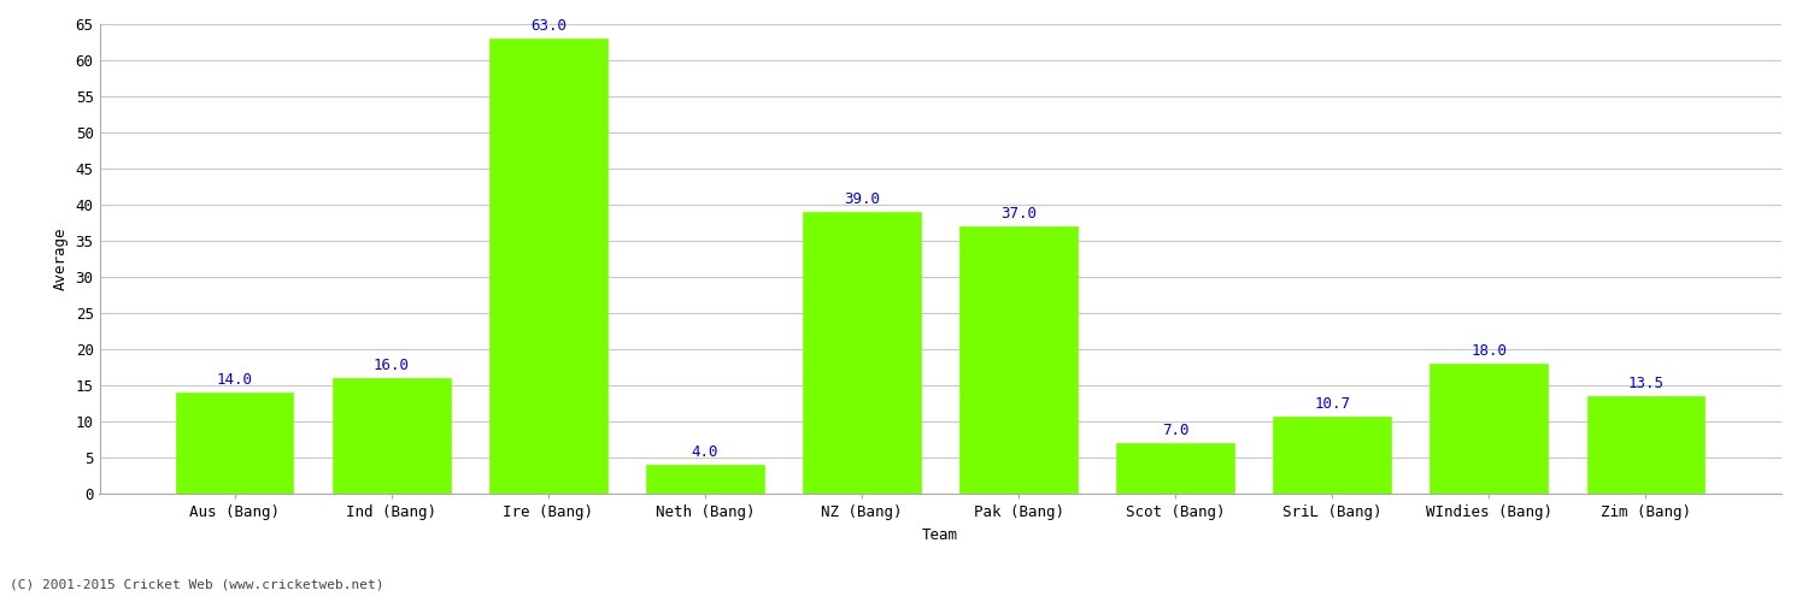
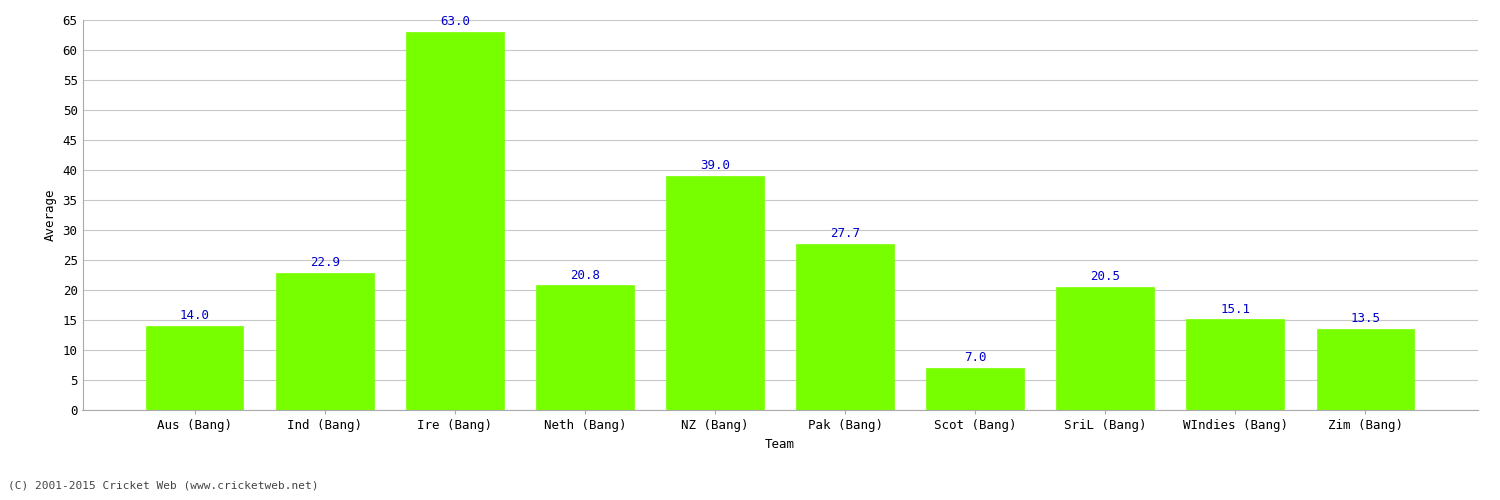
Ind (Bang): 16.0 -> 22.9
Neth (Bang): 4.0 -> 20.8
Pak (Bang): 37.0 -> 27.7
SriL (Bang): 10.7 -> 20.5
WIndies (Bang): 18.0 -> 15.1
